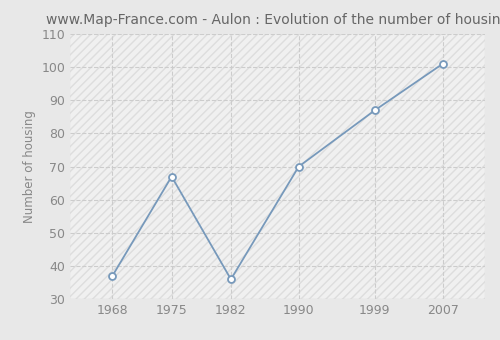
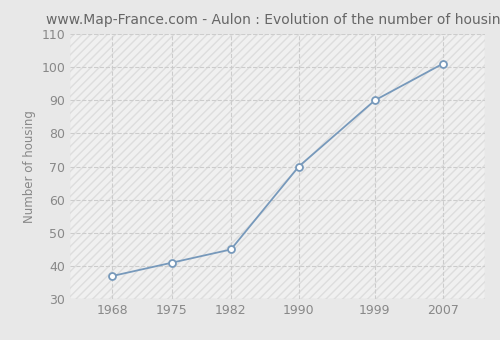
1975: 67 -> 41
1982: 36 -> 45
1999: 87 -> 90
